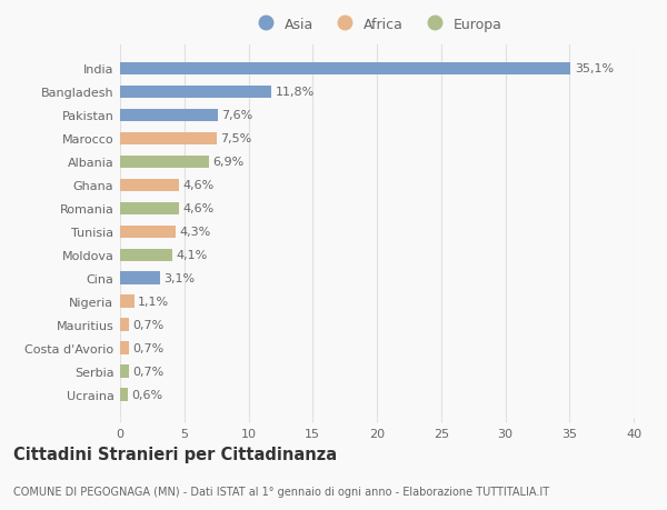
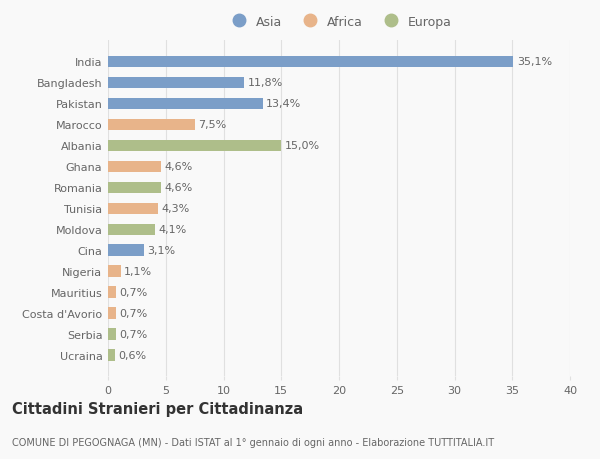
Pakistan: 7,6% -> 13,4%
Albania: 6,9% -> 15,0%
